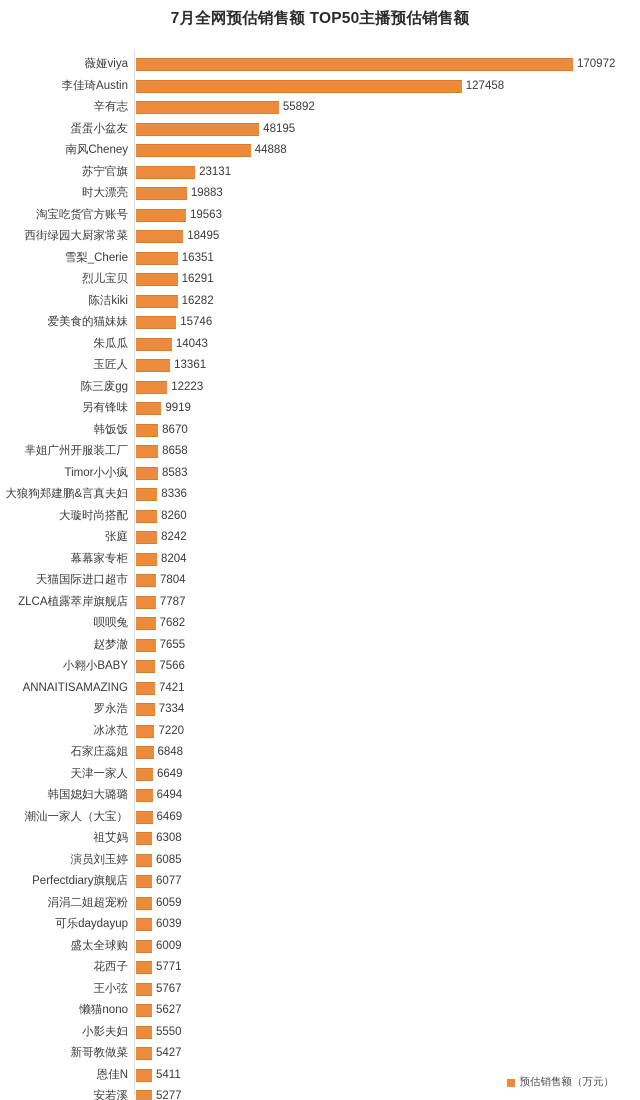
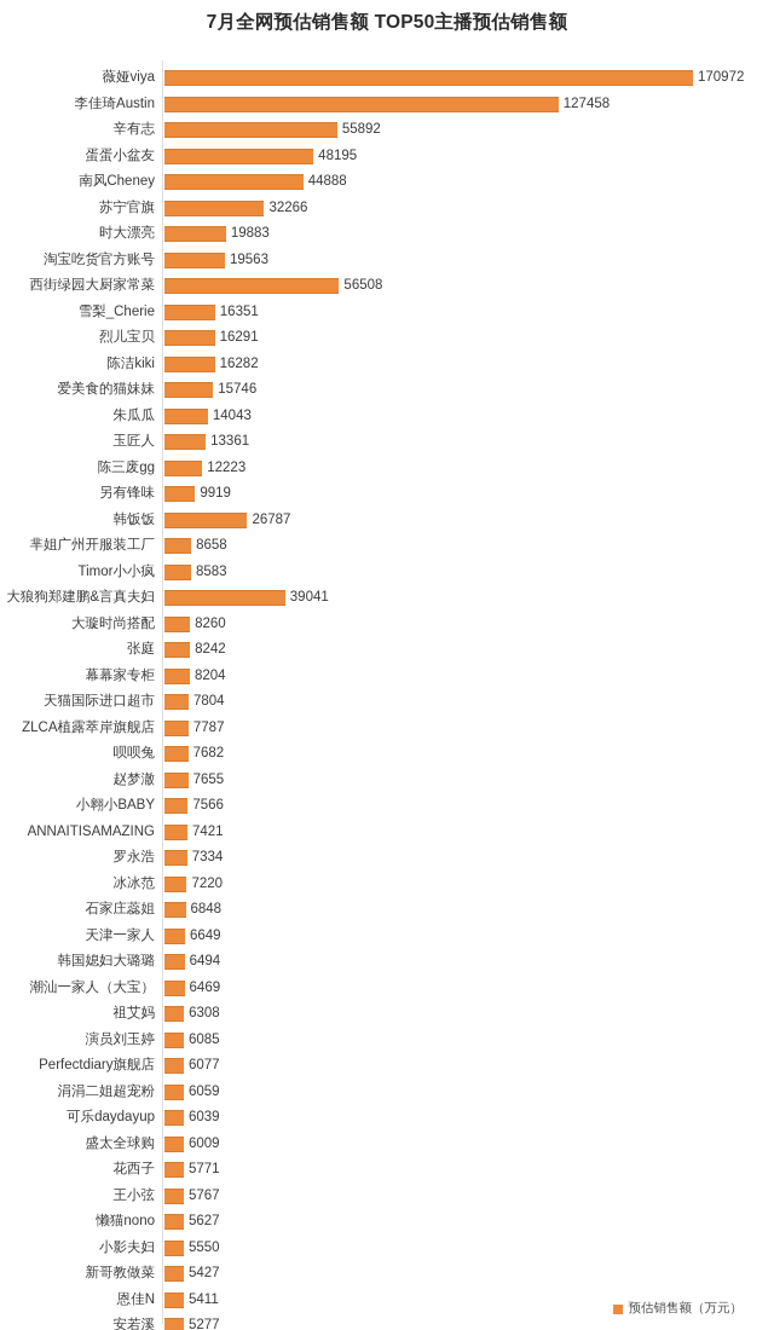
苏宁官旗: 23131 -> 32266
西街绿园大厨家常菜: 18495 -> 56508
韩饭饭: 8670 -> 26787
大狼狗郑建鹏&言真夫妇: 8336 -> 39041
